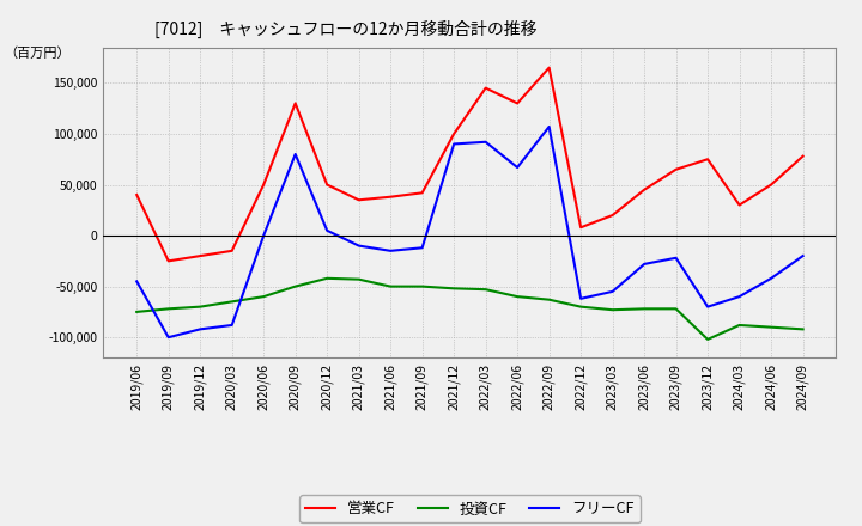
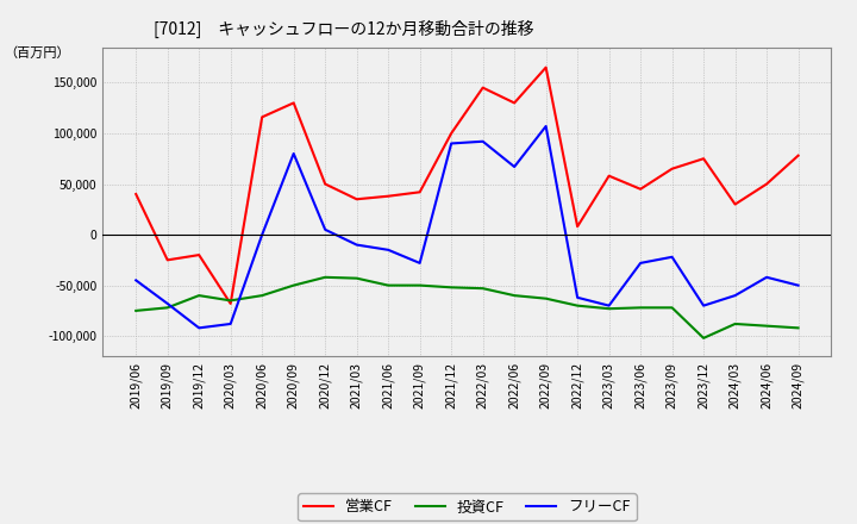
フリーCF/2019/09: -100,000 -> -68,000
投資CF/2019/12: -70,000 -> -60,000
営業CF/2020/03: -15,000 -> -68,000
営業CF/2020/06: 50,000 -> 116,000
フリーCF/2021/09: -12,000 -> -28,000
営業CF/2023/03: 20,000 -> 58,000
フリーCF/2023/03: -55,000 -> -70,000
フリーCF/2024/09: -20,000 -> -50,000
